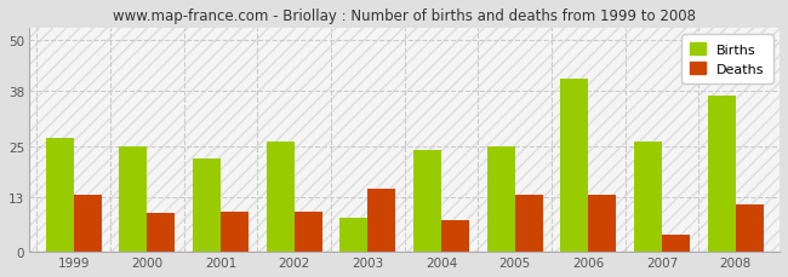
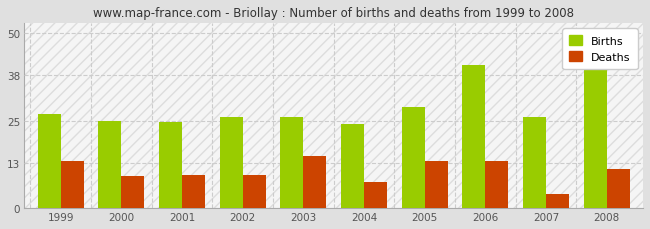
Births/2001: 22.0 -> 24.5
Births/2003: 8.0 -> 26.0
Births/2005: 25.0 -> 29.0
Births/2008: 37.0 -> 40.0
